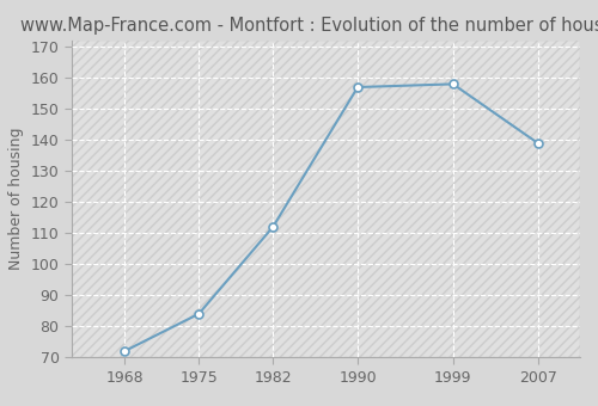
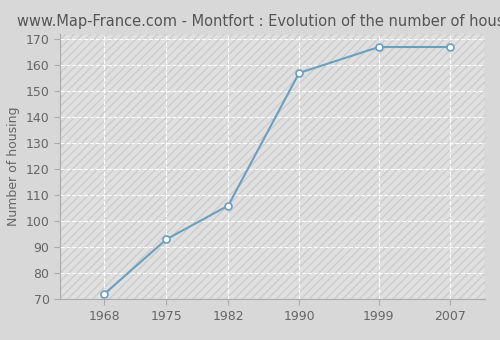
1975: 84 -> 93
1982: 112 -> 106
1999: 158 -> 167
2007: 139 -> 167
